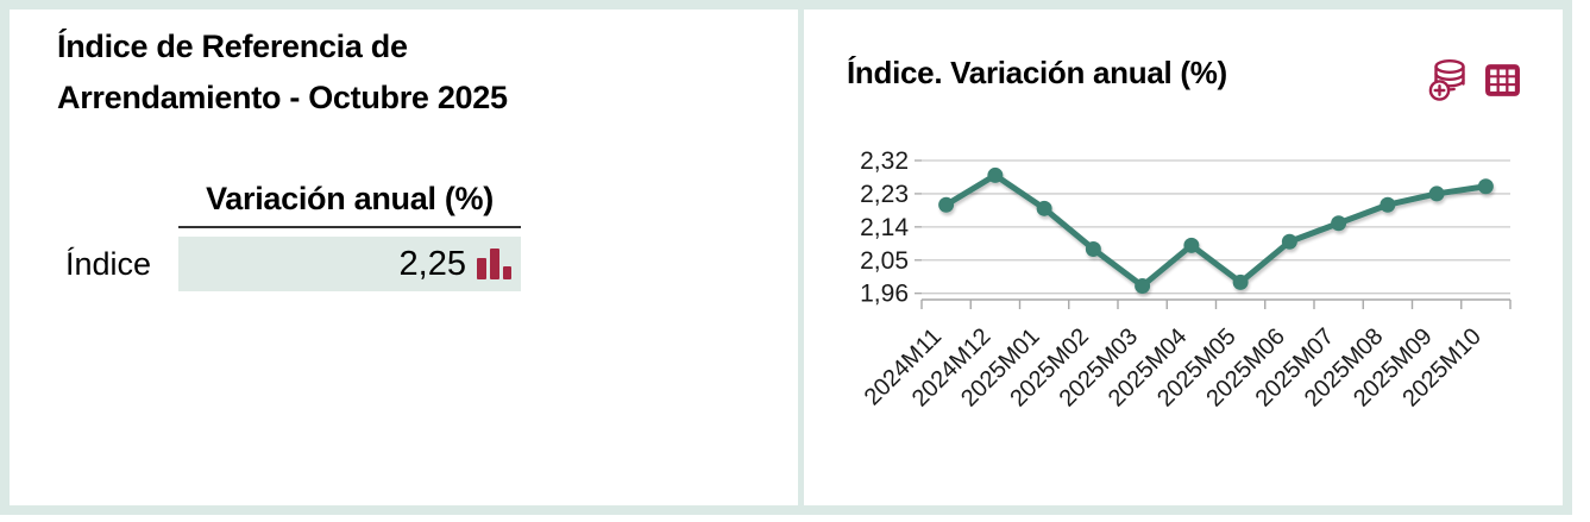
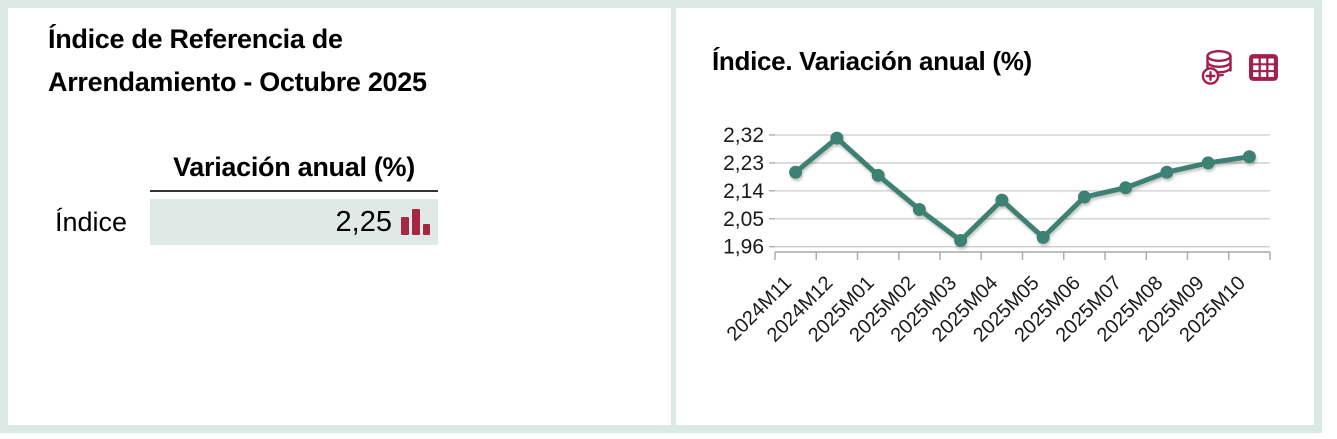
2024M12: 2,28 -> 2,31
2025M04: 2,09 -> 2,11
2025M06: 2,10 -> 2,12
